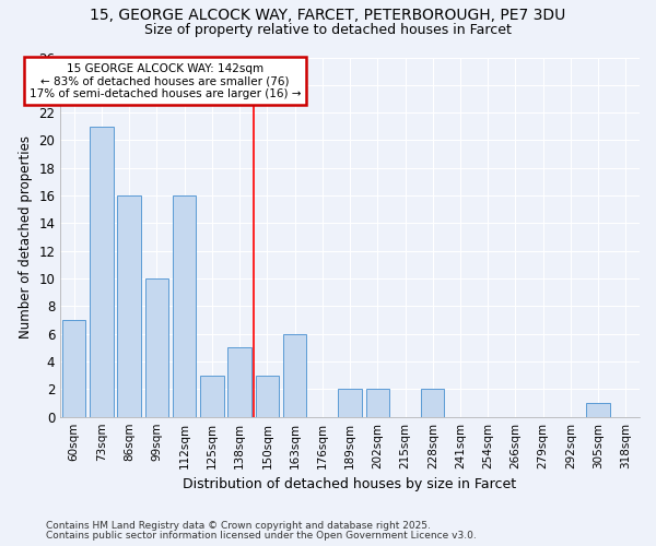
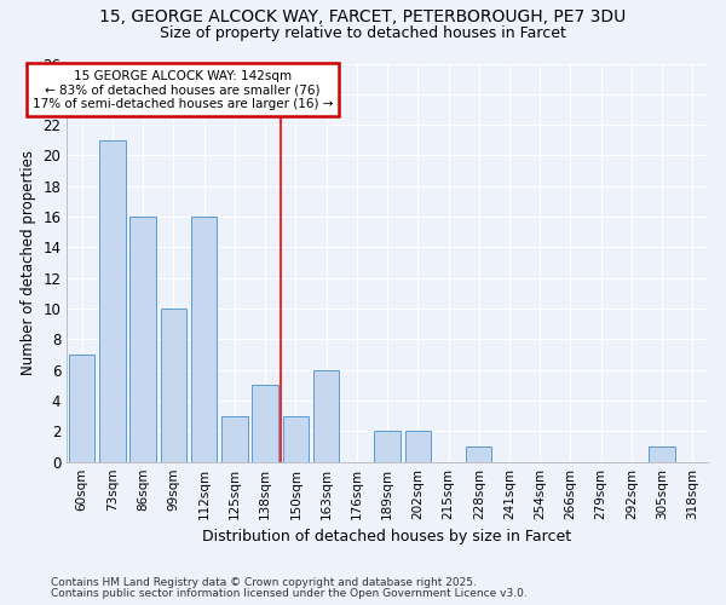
228sqm: 2 -> 1
